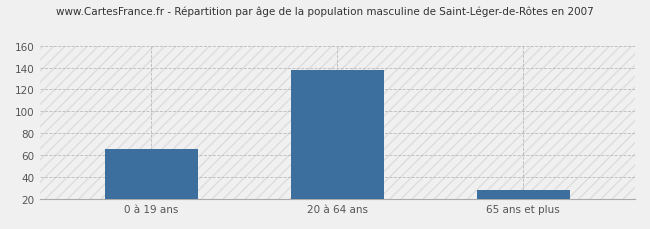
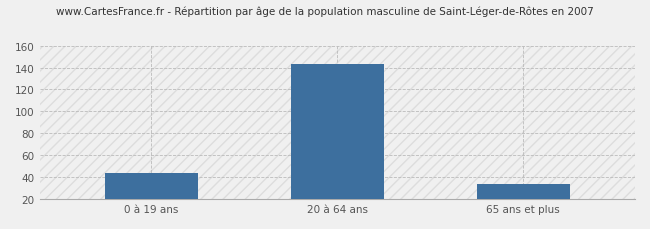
0 à 19 ans: 66 -> 44
20 à 64 ans: 138 -> 143
65 ans et plus: 28 -> 34
